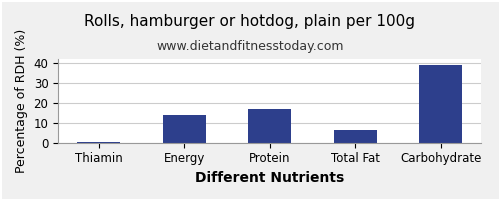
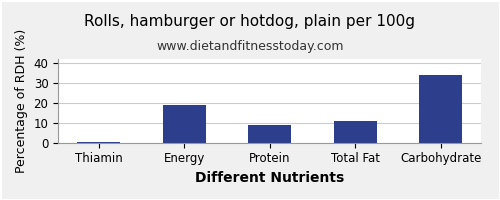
Energy: 14 -> 19
Protein: 17 -> 9
Total Fat: 6 -> 11
Carbohydrate: 39 -> 34
